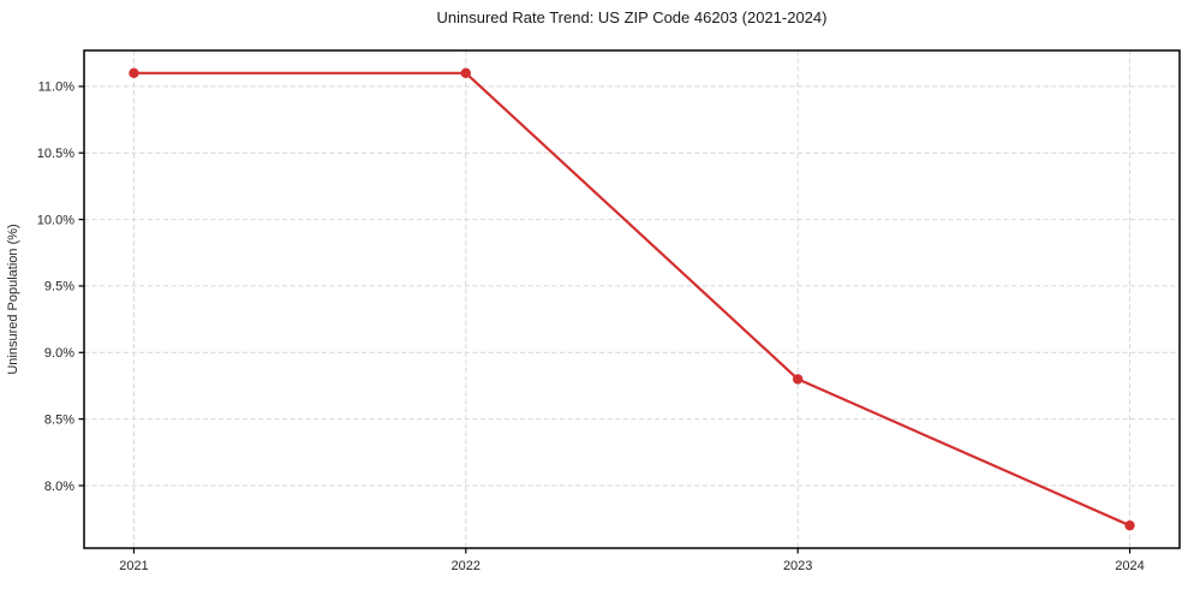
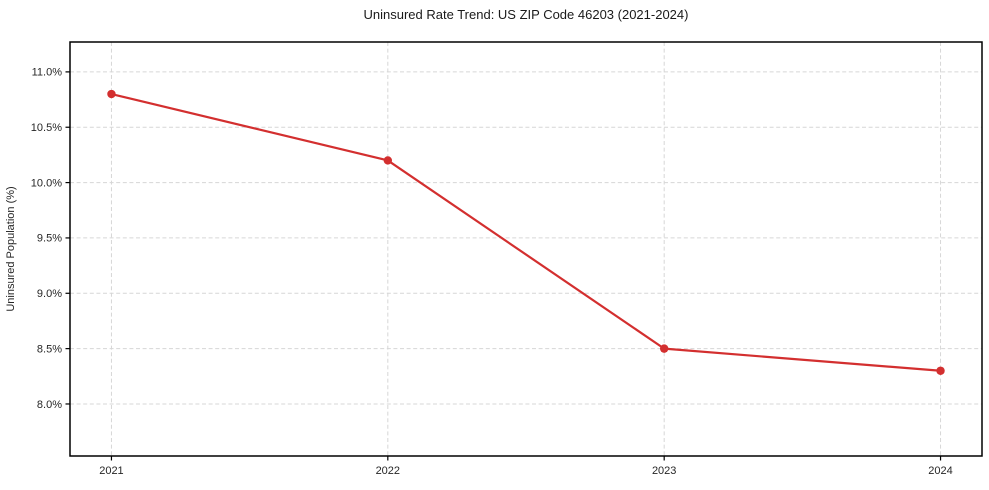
2021: 11.1% -> 10.8%
2022: 11.1% -> 10.2%
2023: 8.8% -> 8.5%
2024: 7.7% -> 8.3%
